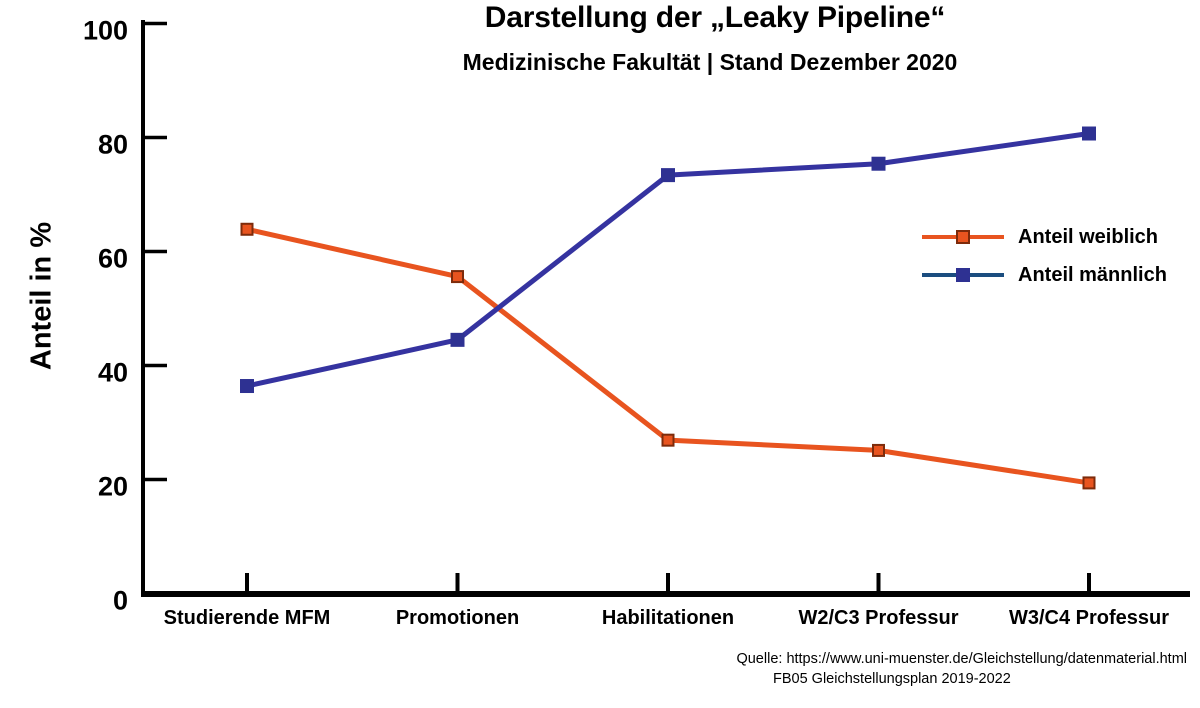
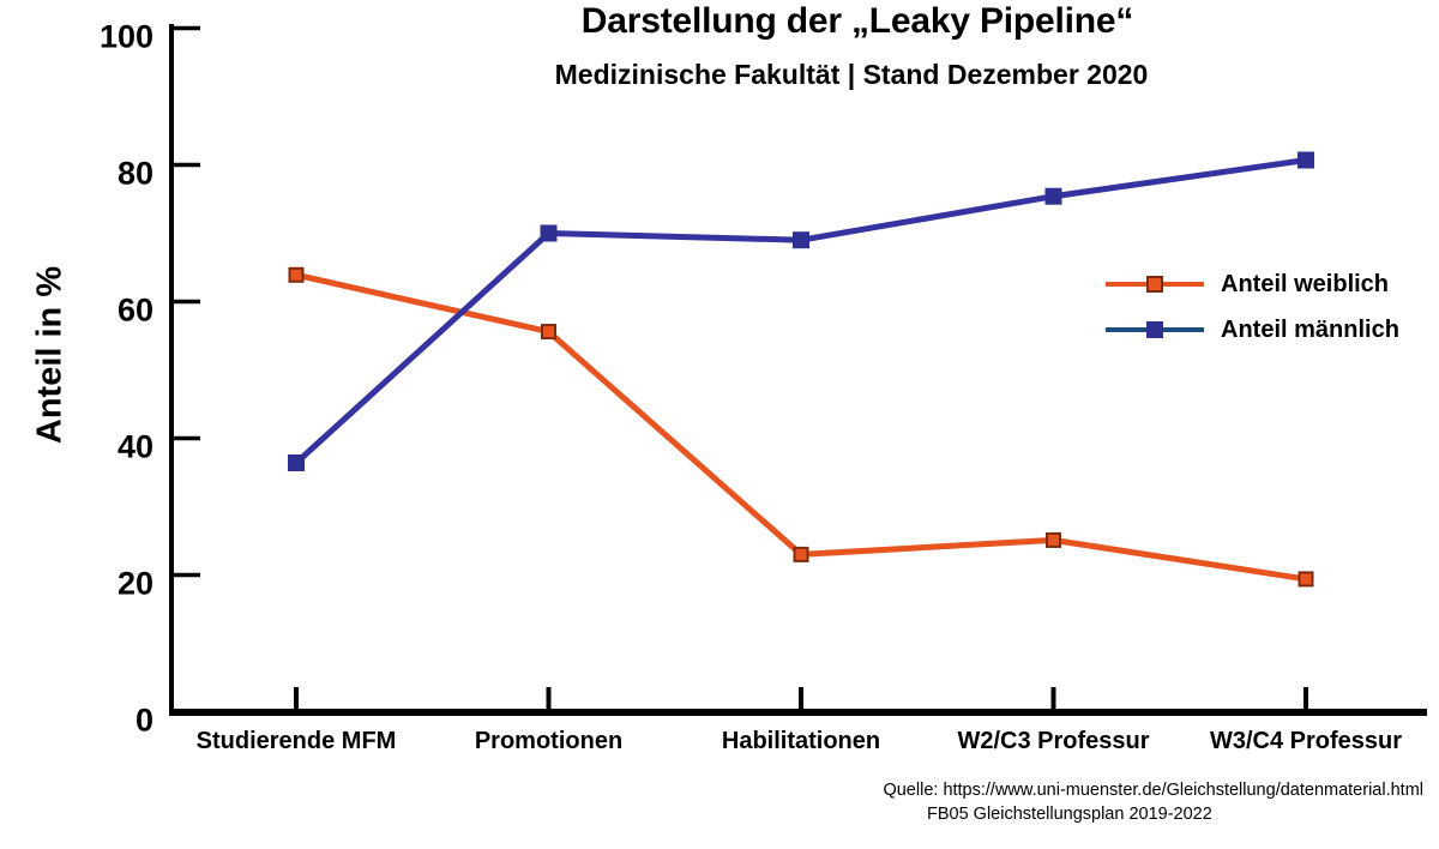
Anteil männlich/Promotionen: 44 -> 70
Anteil weiblich/Habilitationen: 27 -> 23
Anteil männlich/Habilitationen: 73 -> 69
